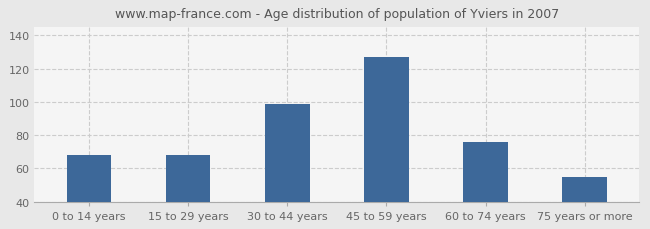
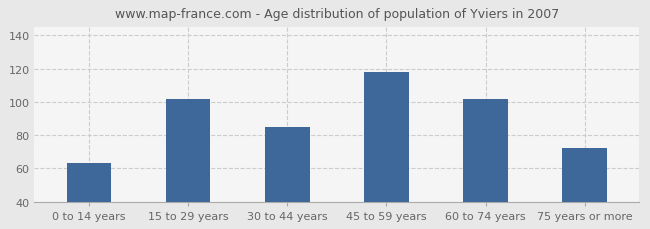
0 to 14 years: 68 -> 63
15 to 29 years: 68 -> 102
30 to 44 years: 99 -> 85
45 to 59 years: 127 -> 118
60 to 74 years: 76 -> 102
75 years or more: 55 -> 72
